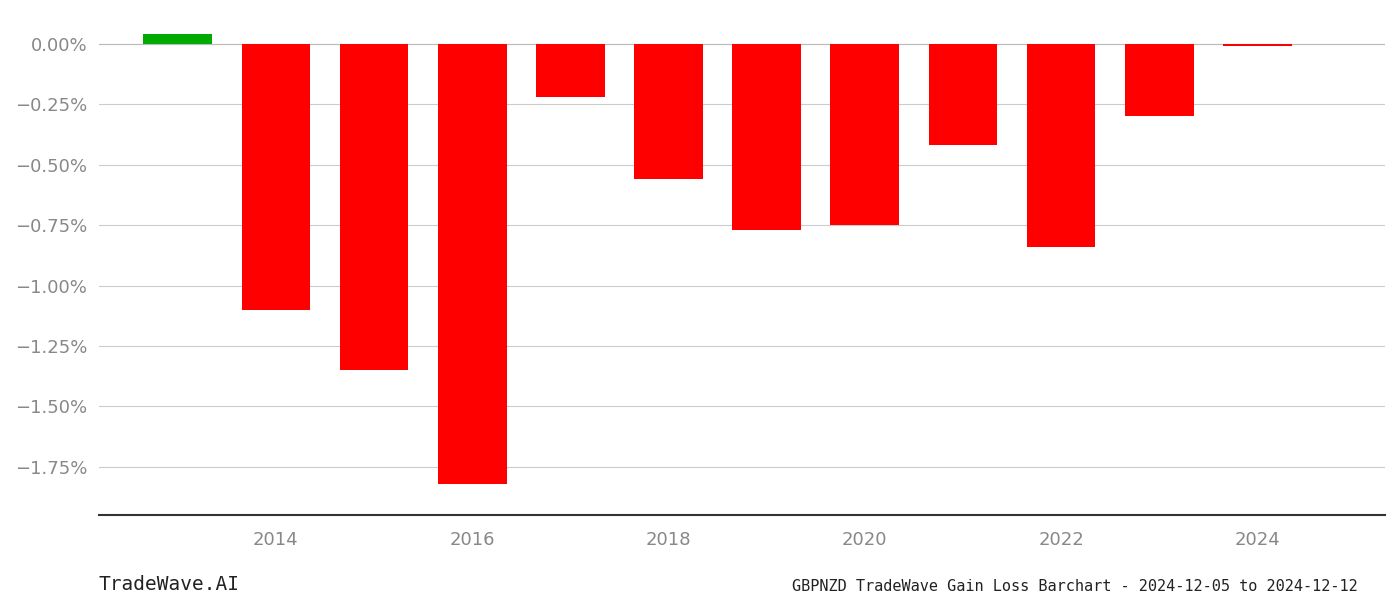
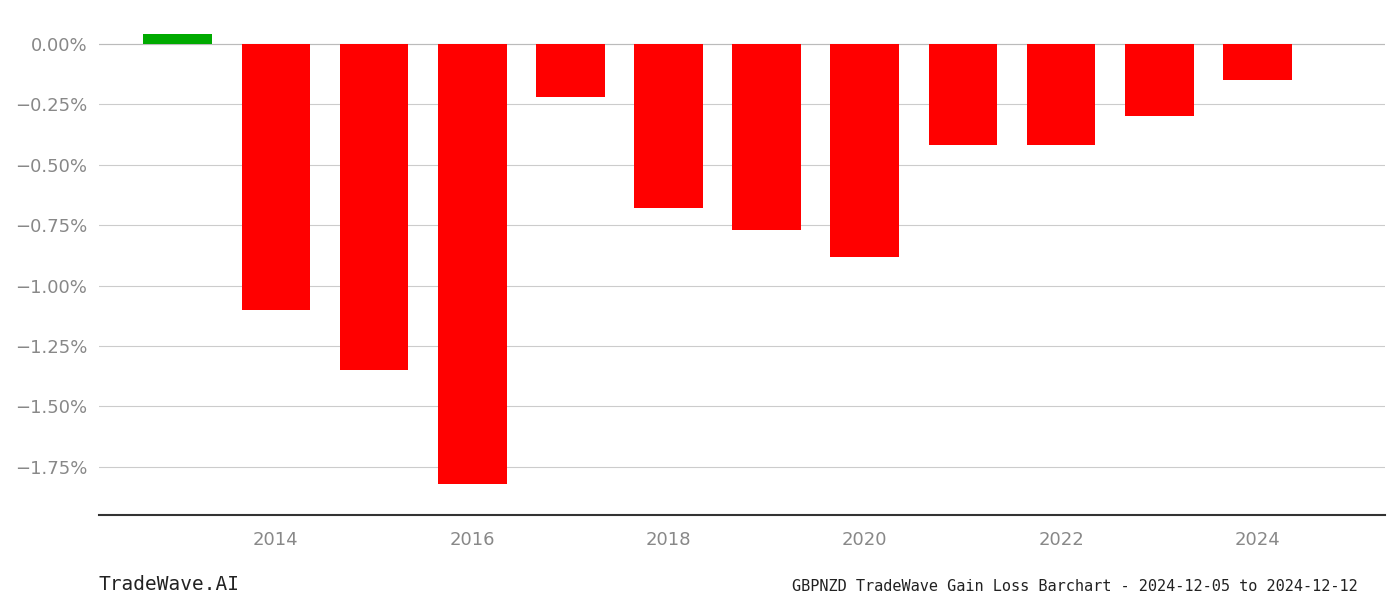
2018: -0.56% -> -0.68%
2020: -0.75% -> -0.88%
2022: -0.84% -> -0.42%
2024: -0.01% -> -0.15%
